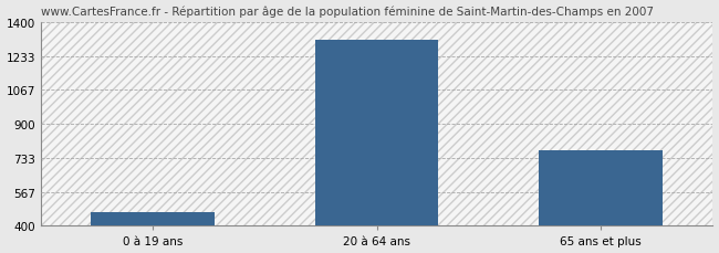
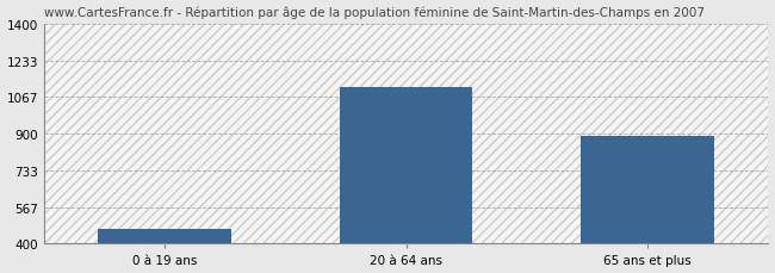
20 à 64 ans: 1310 -> 1110
65 ans et plus: 770 -> 890
